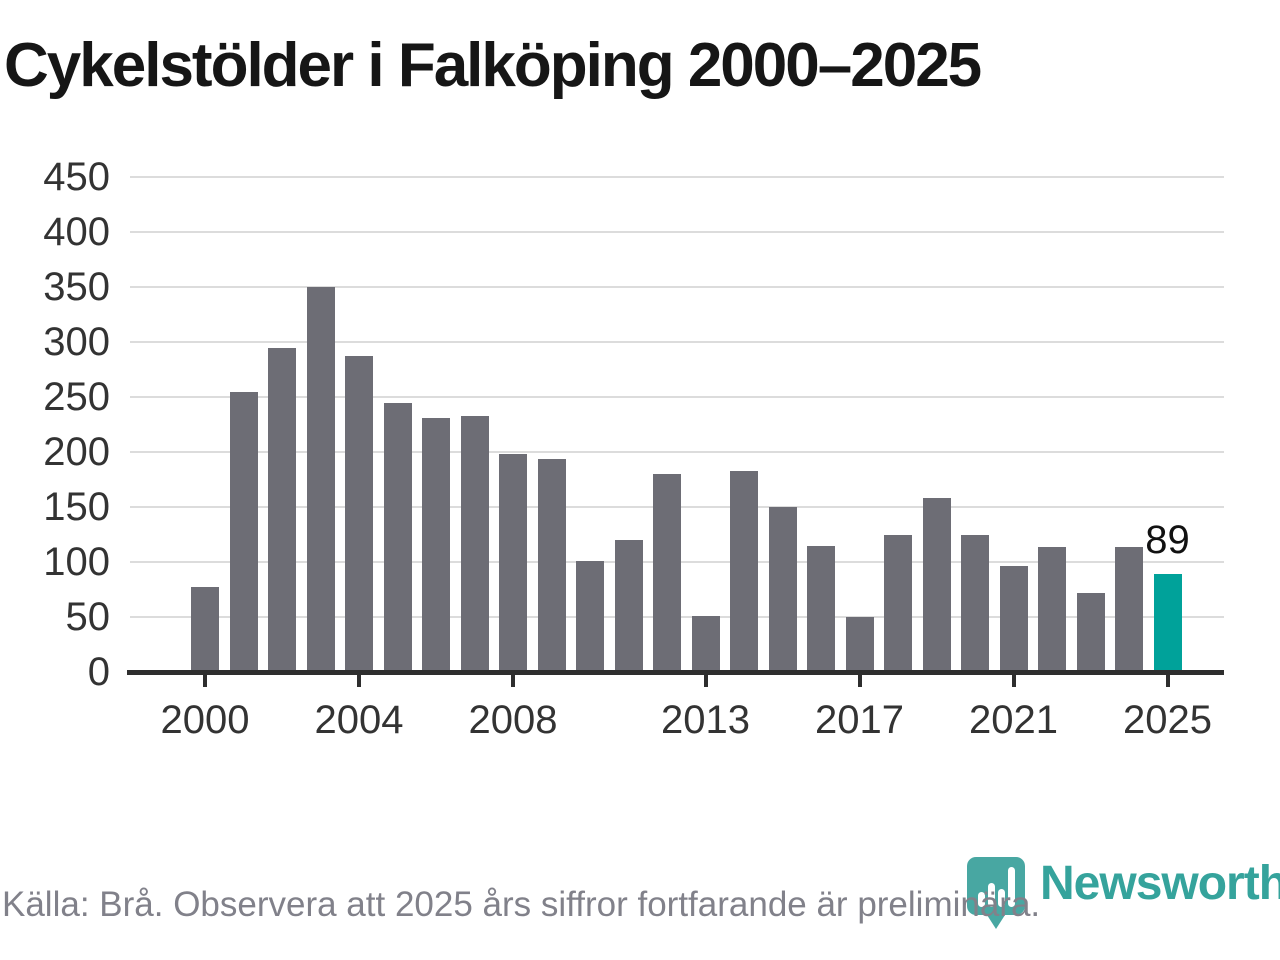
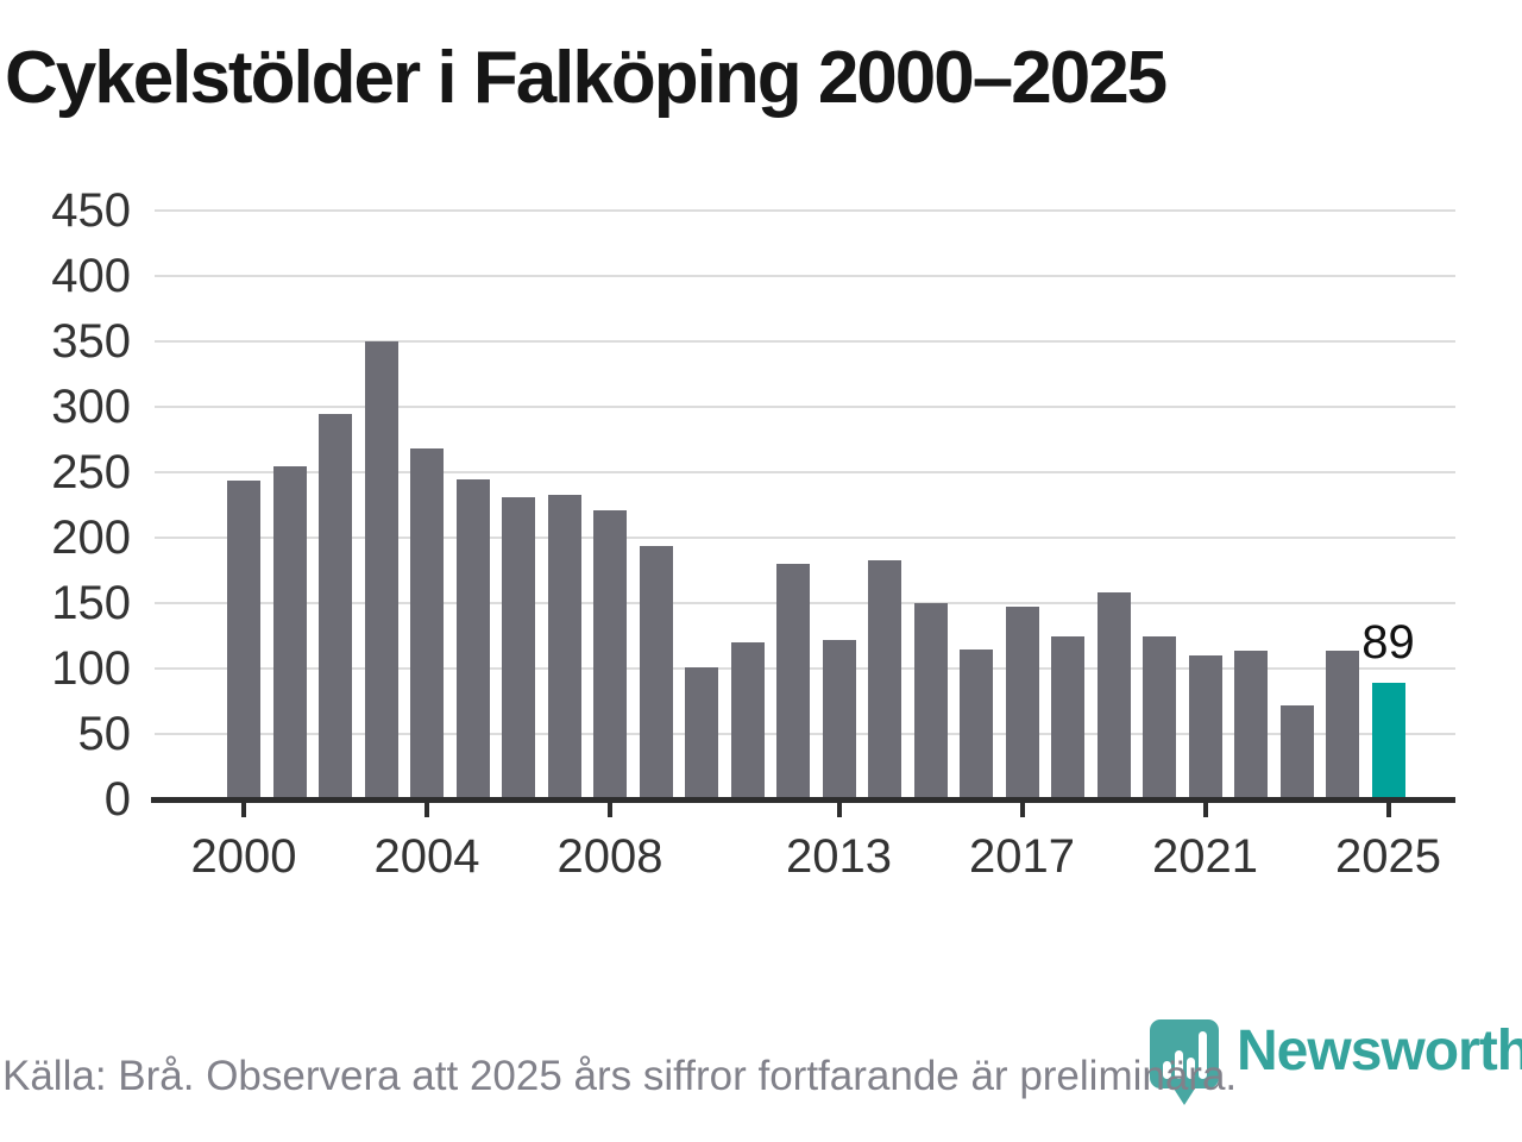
2000: 77 -> 244
2004: 287 -> 268
2008: 198 -> 221
2013: 51 -> 122
2017: 50 -> 147
2021: 96 -> 110
